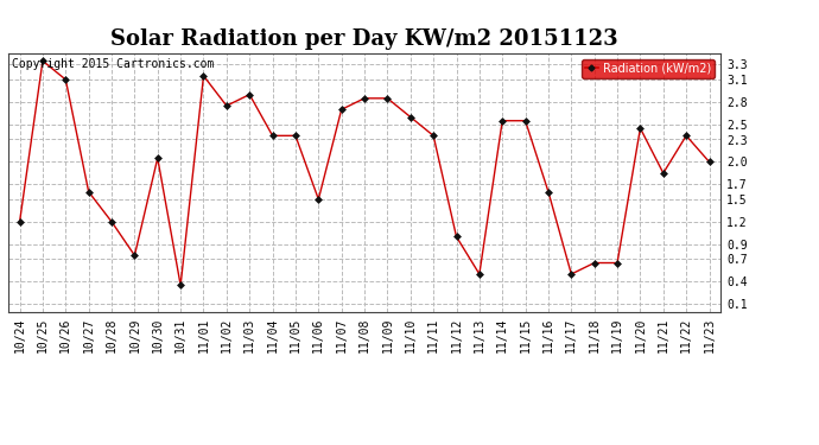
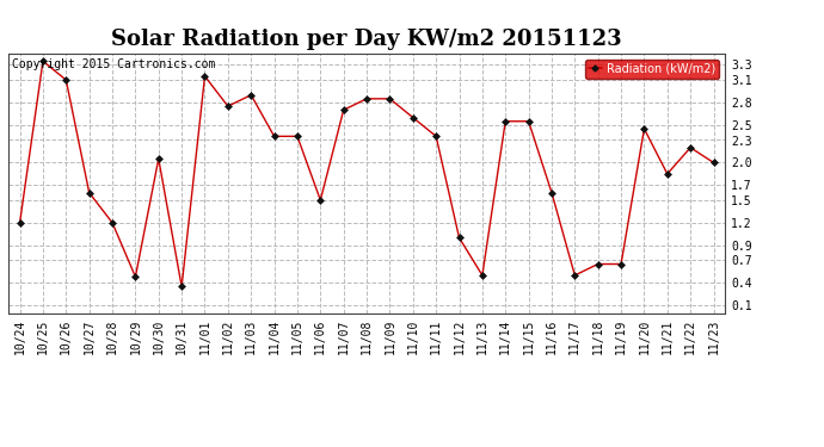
10/29: 0.75 -> 0.48
11/22: 2.35 -> 2.20
